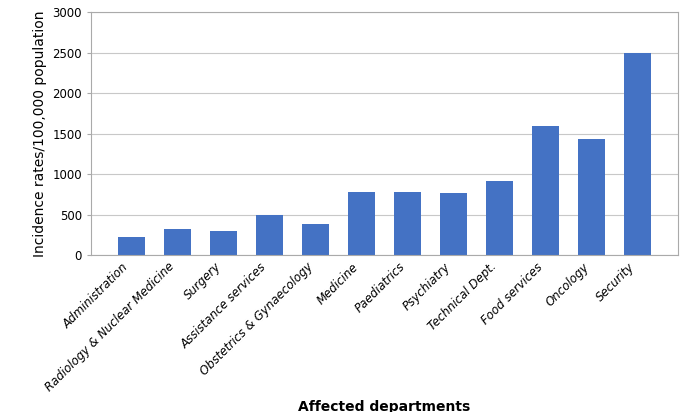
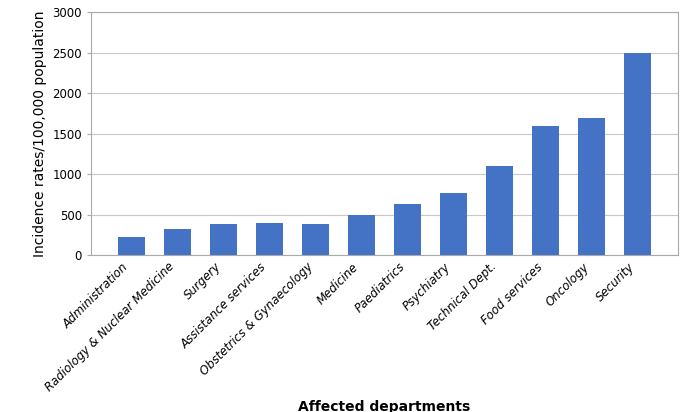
Surgery: 300 -> 390
Assistance services: 500 -> 400
Medicine: 780 -> 500
Paediatrics: 780 -> 630
Technical Dept.: 920 -> 1100
Oncology: 1440 -> 1700
